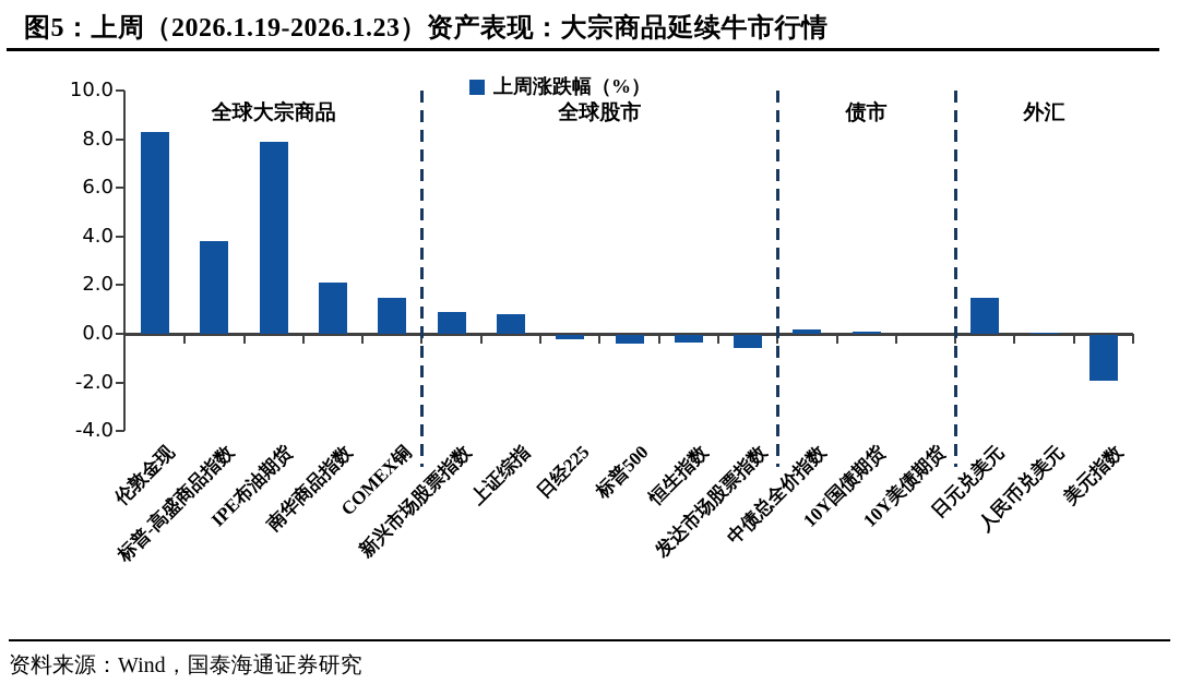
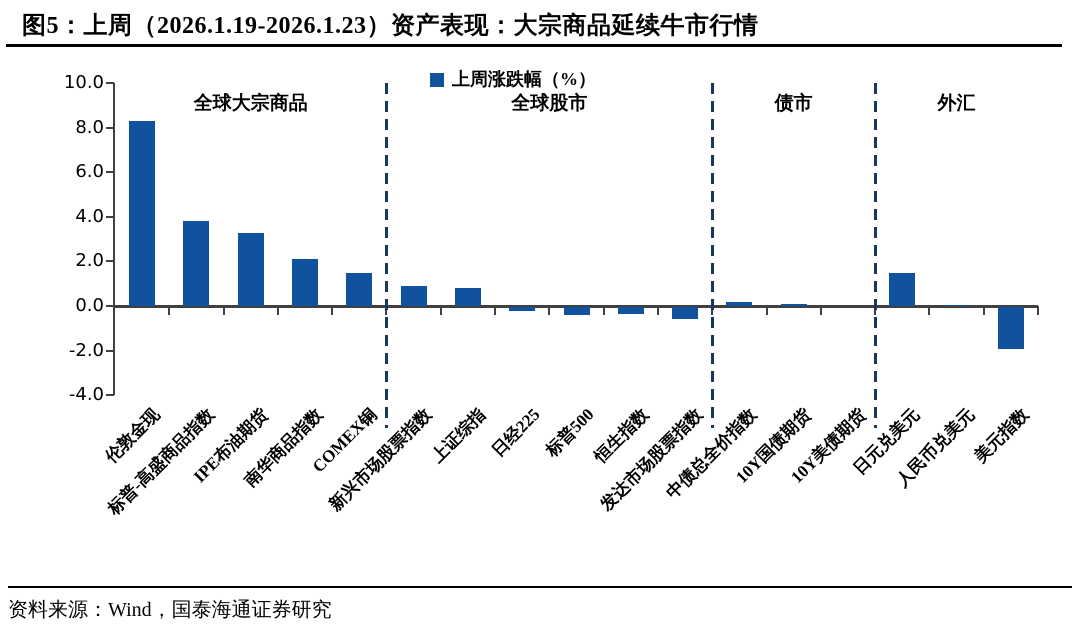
IPE布油期货: 7.9 -> 3.3
